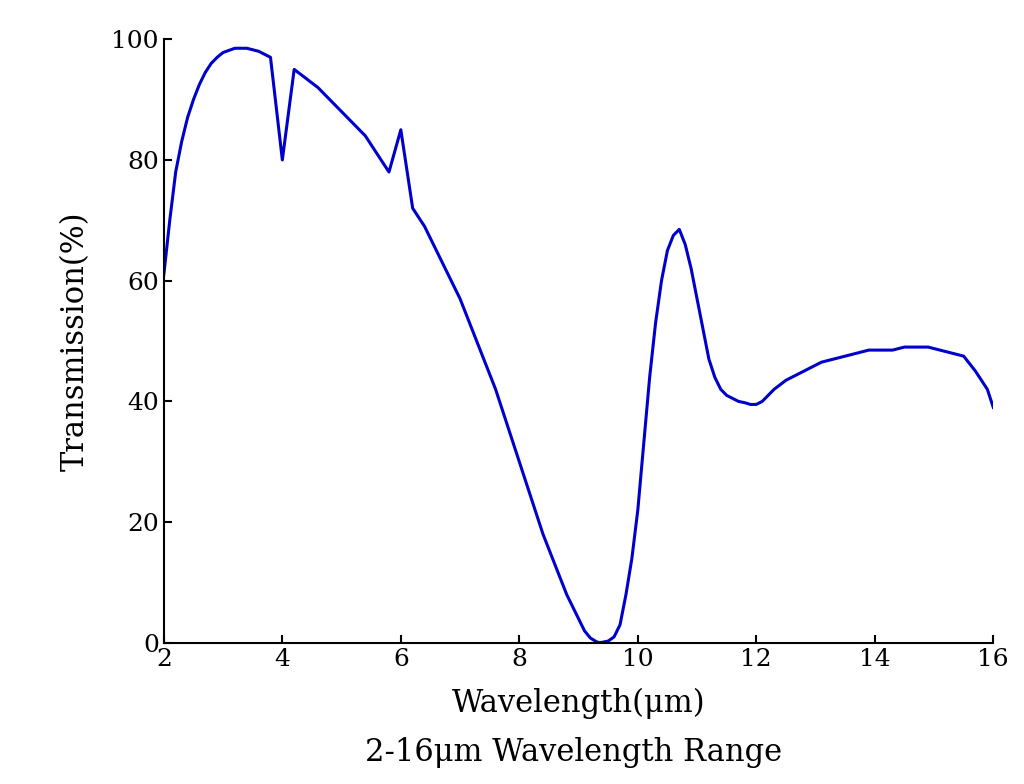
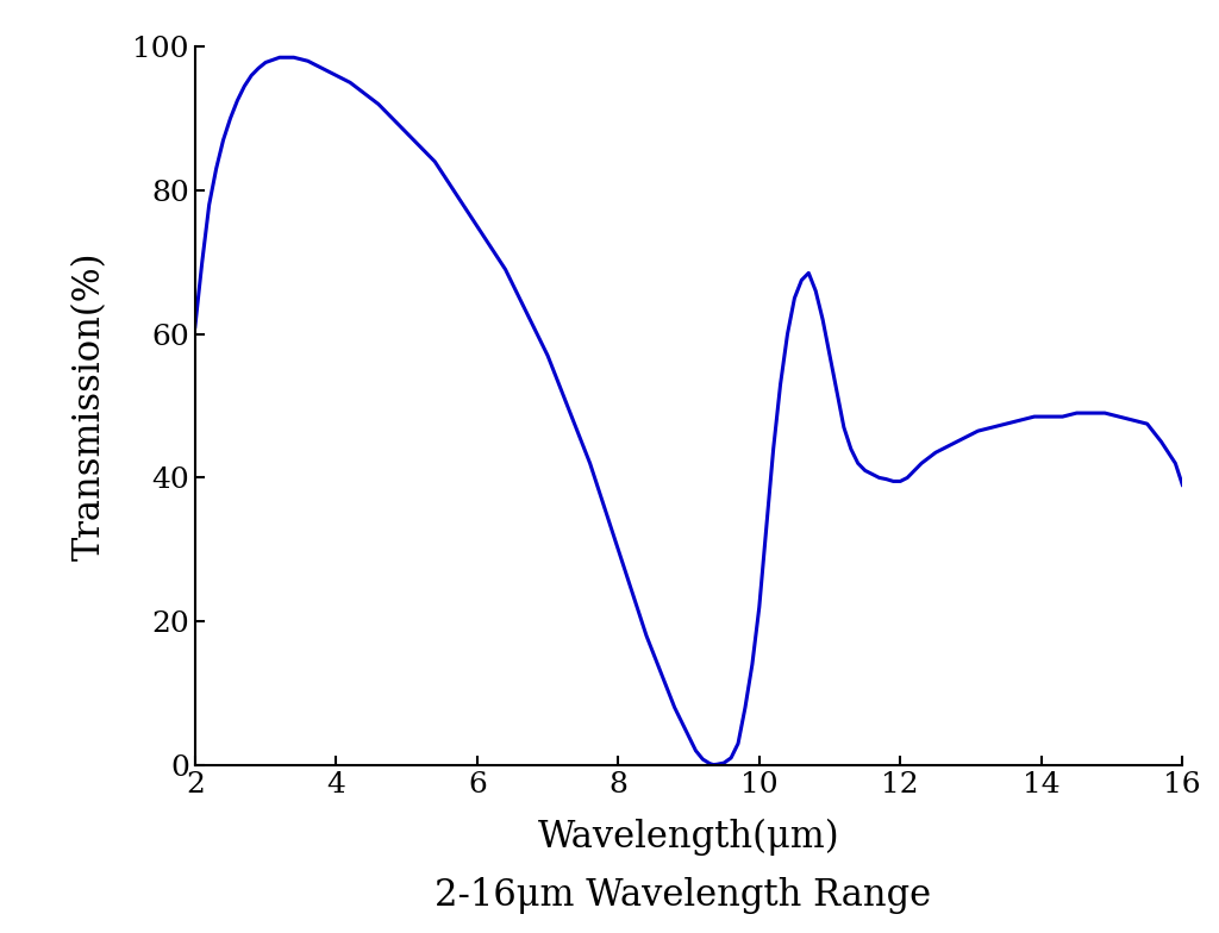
4: 80.0 -> 96.0
6: 85.0 -> 75.0
